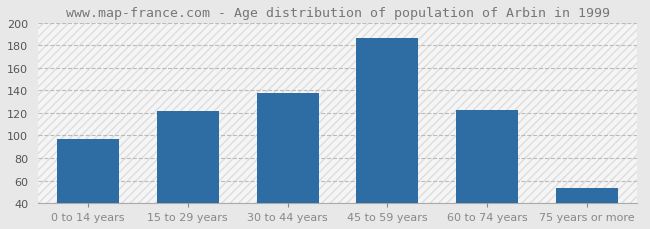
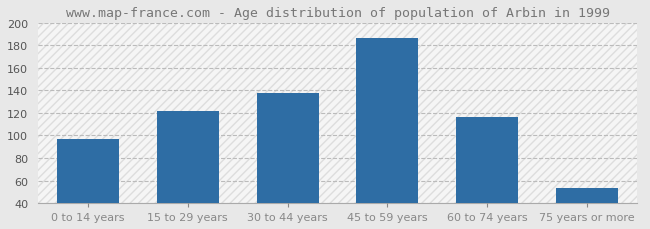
60 to 74 years: 123 -> 116
